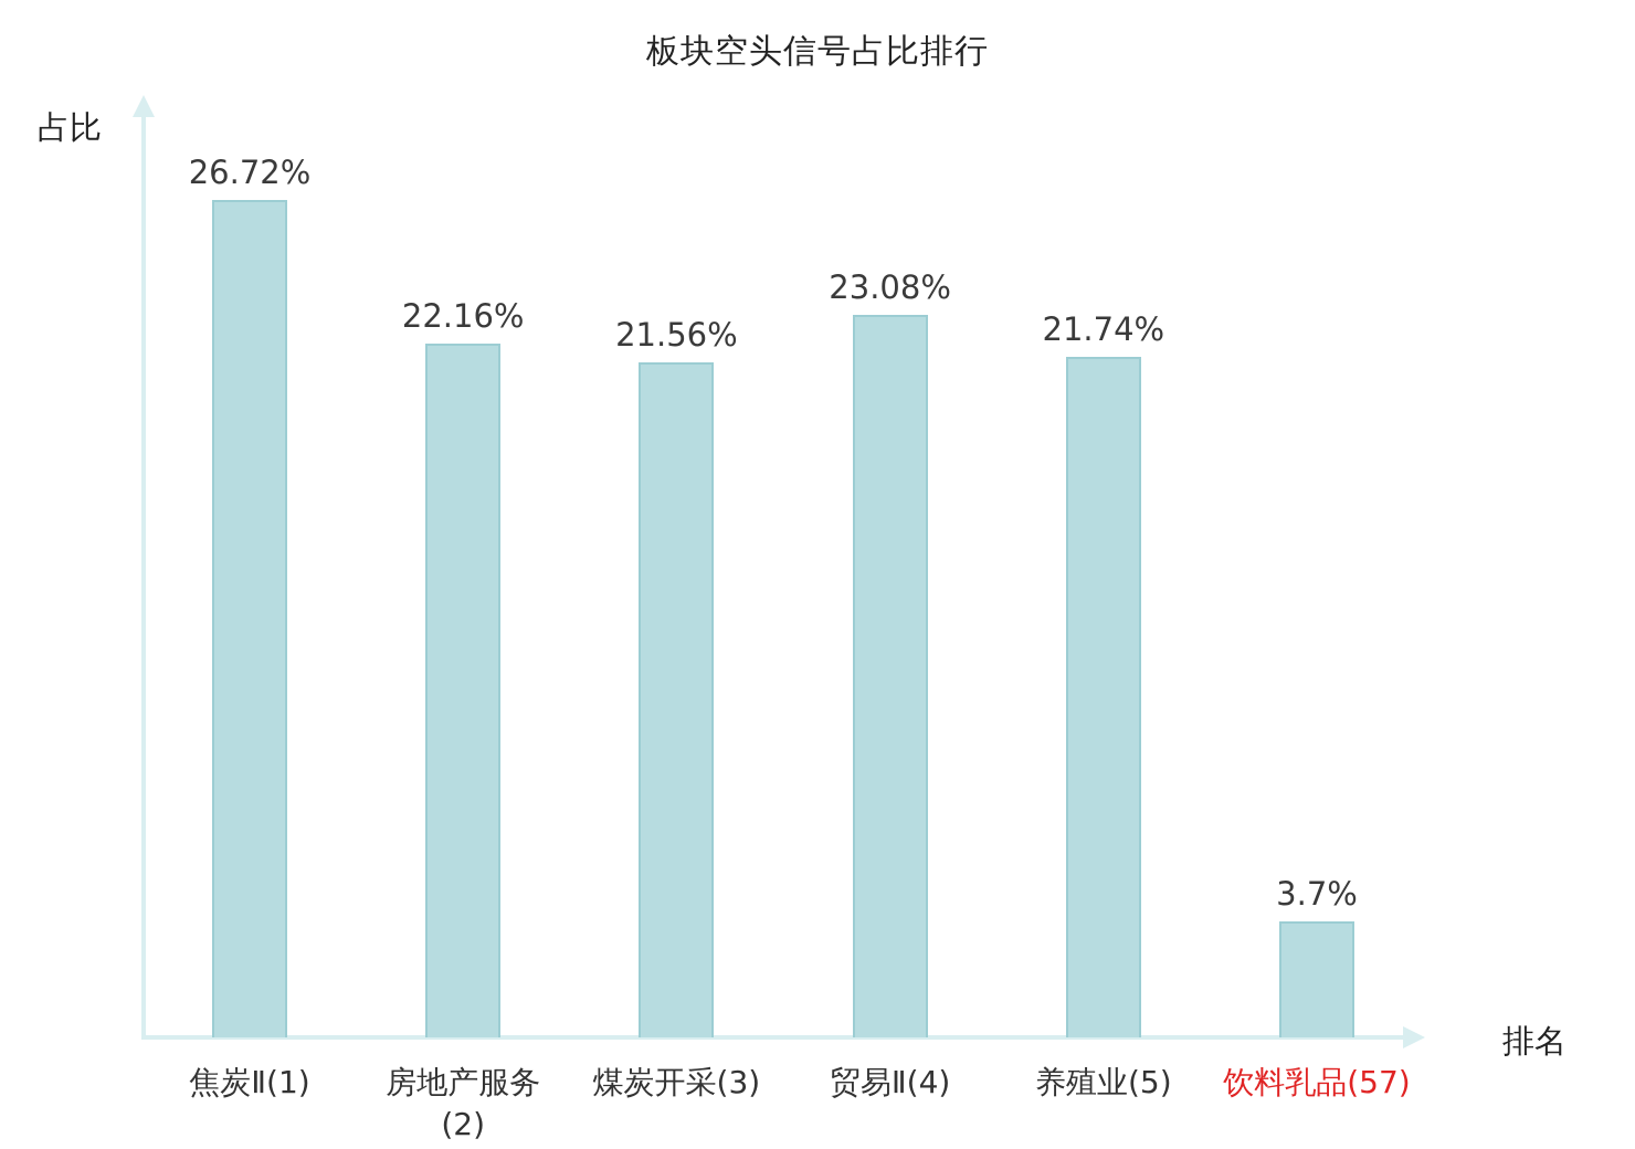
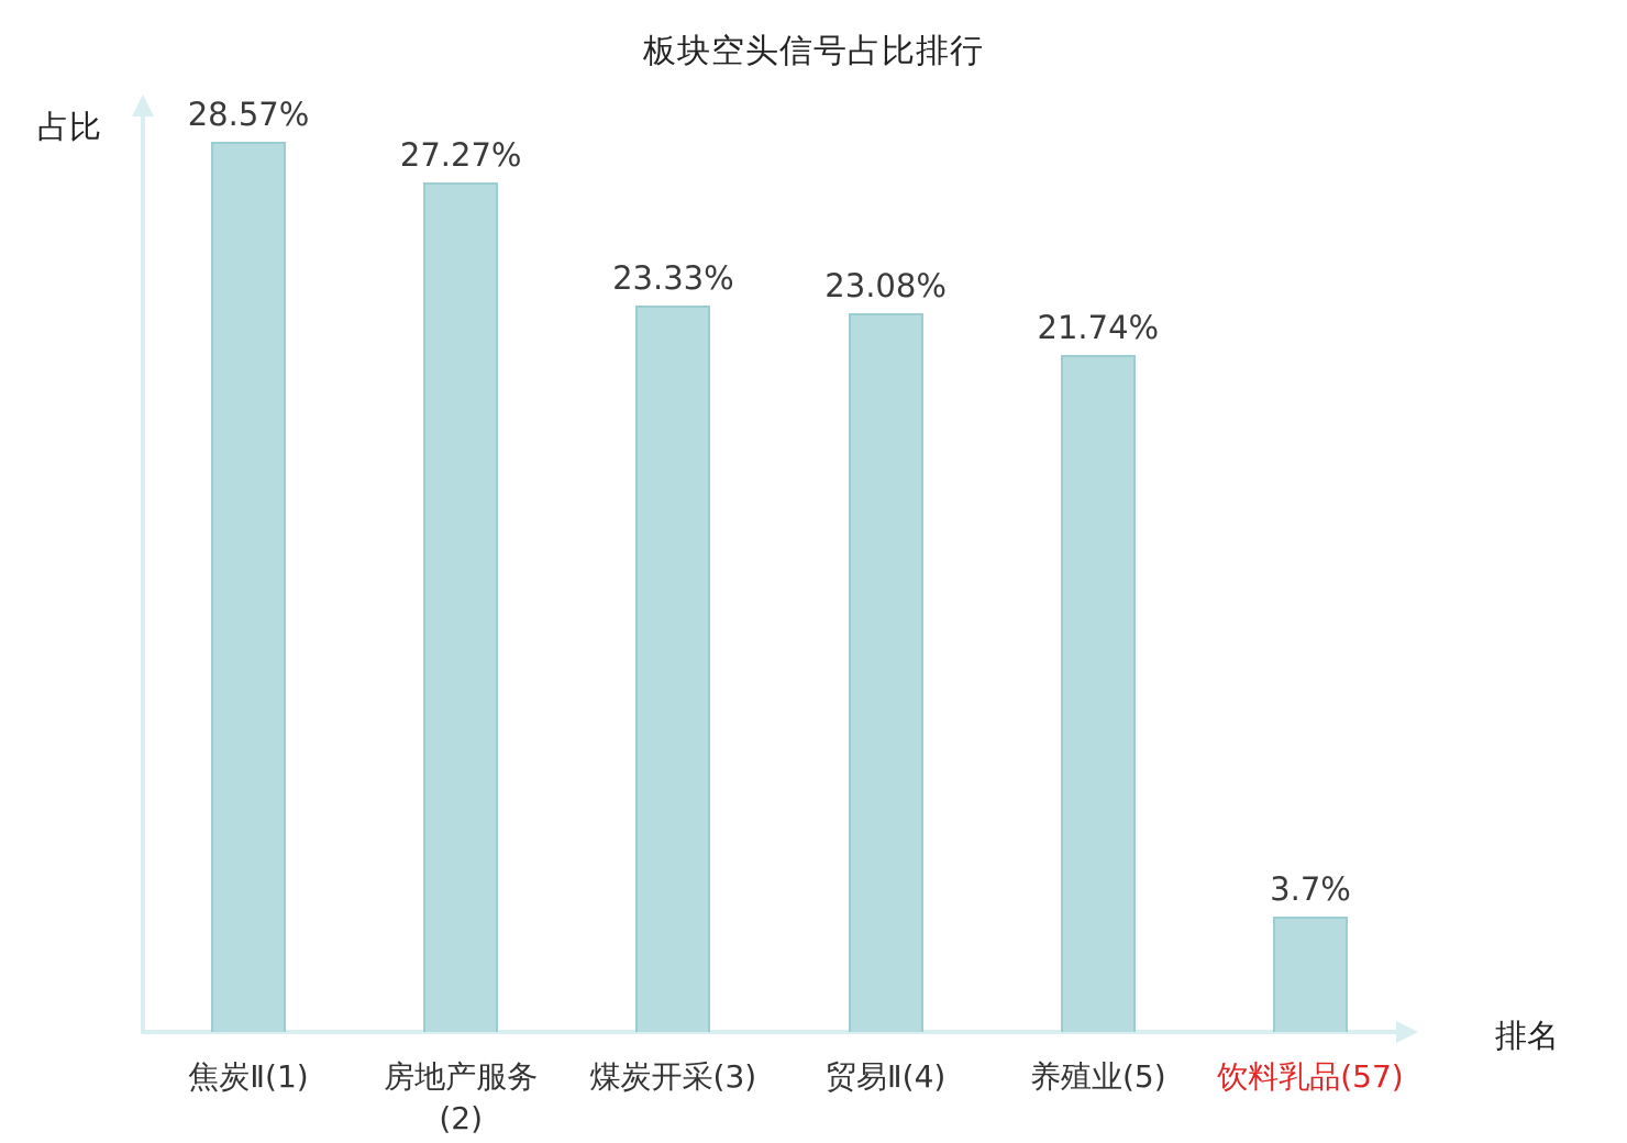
焦炭Ⅱ(1): 26.72% -> 28.57%
房地产服务(2): 22.16% -> 27.27%
煤炭开采(3): 21.56% -> 23.33%
